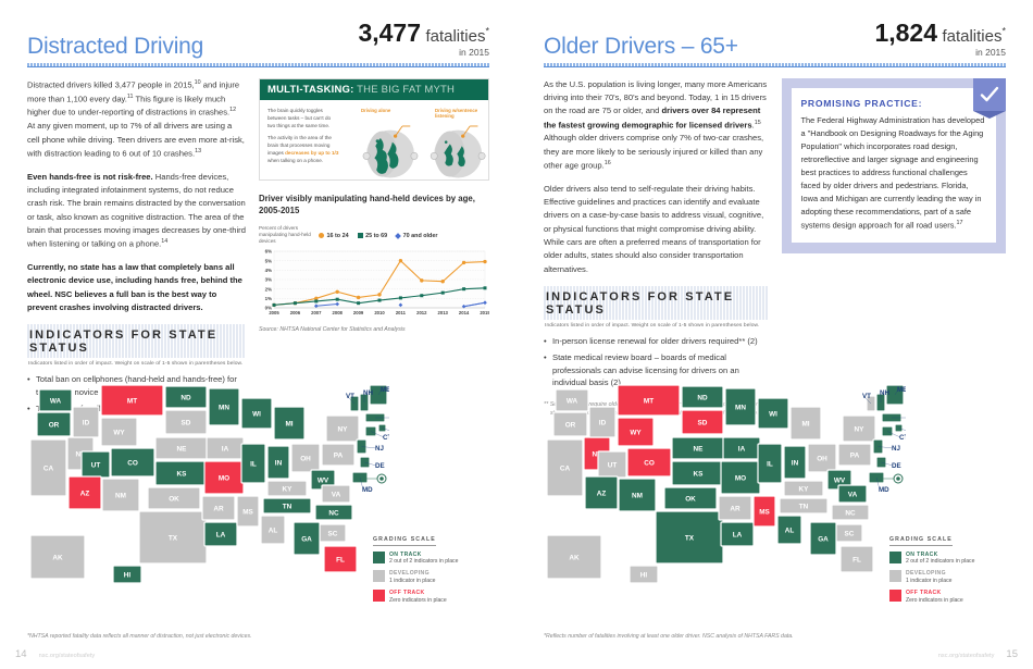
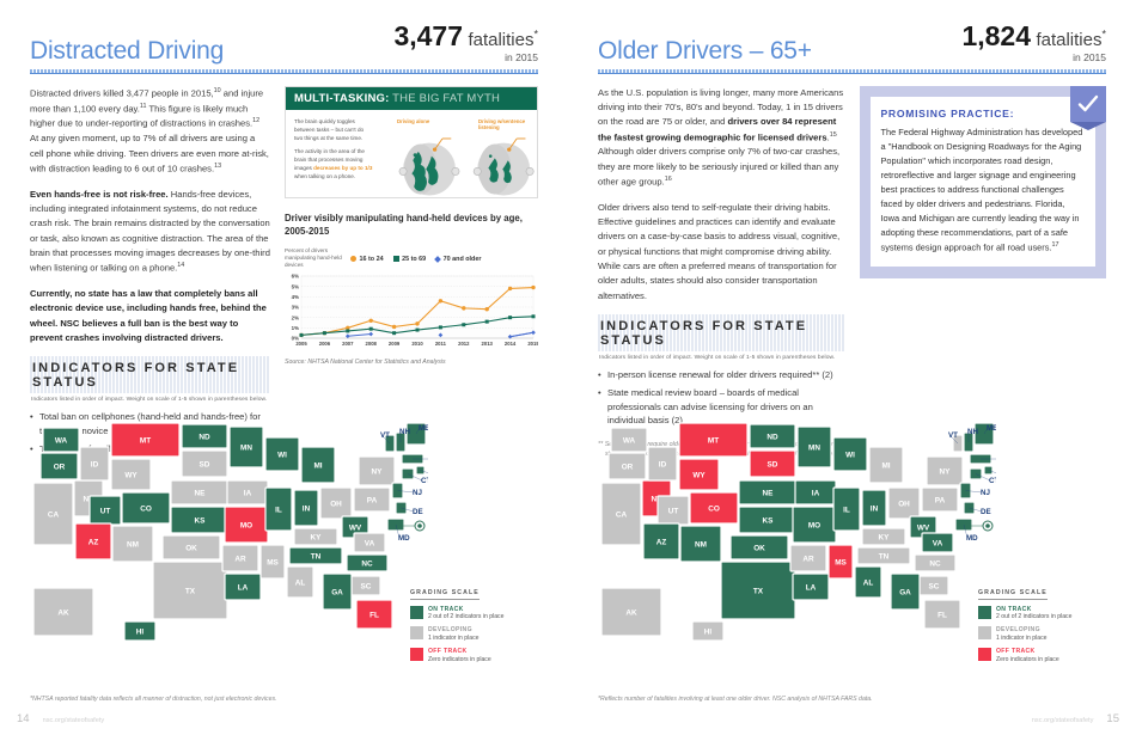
16 to 24/2011: 5% -> 4%
